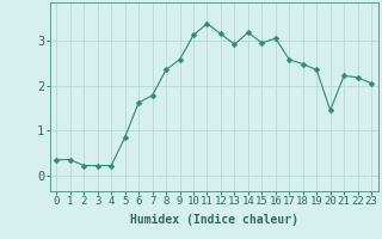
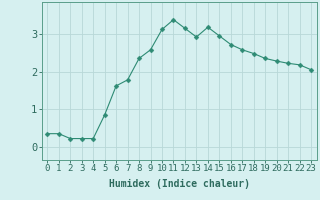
16: 3.05 -> 2.72
20: 1.45 -> 2.28
